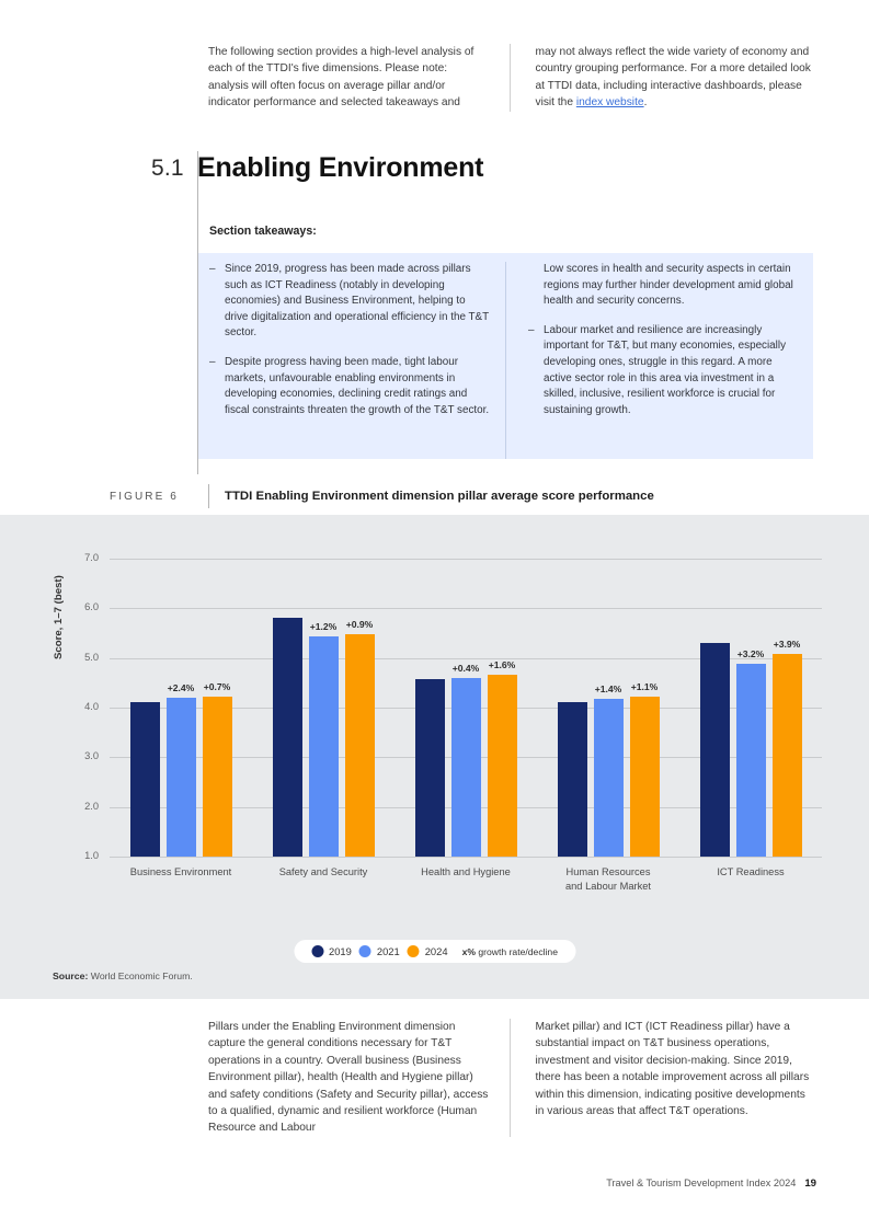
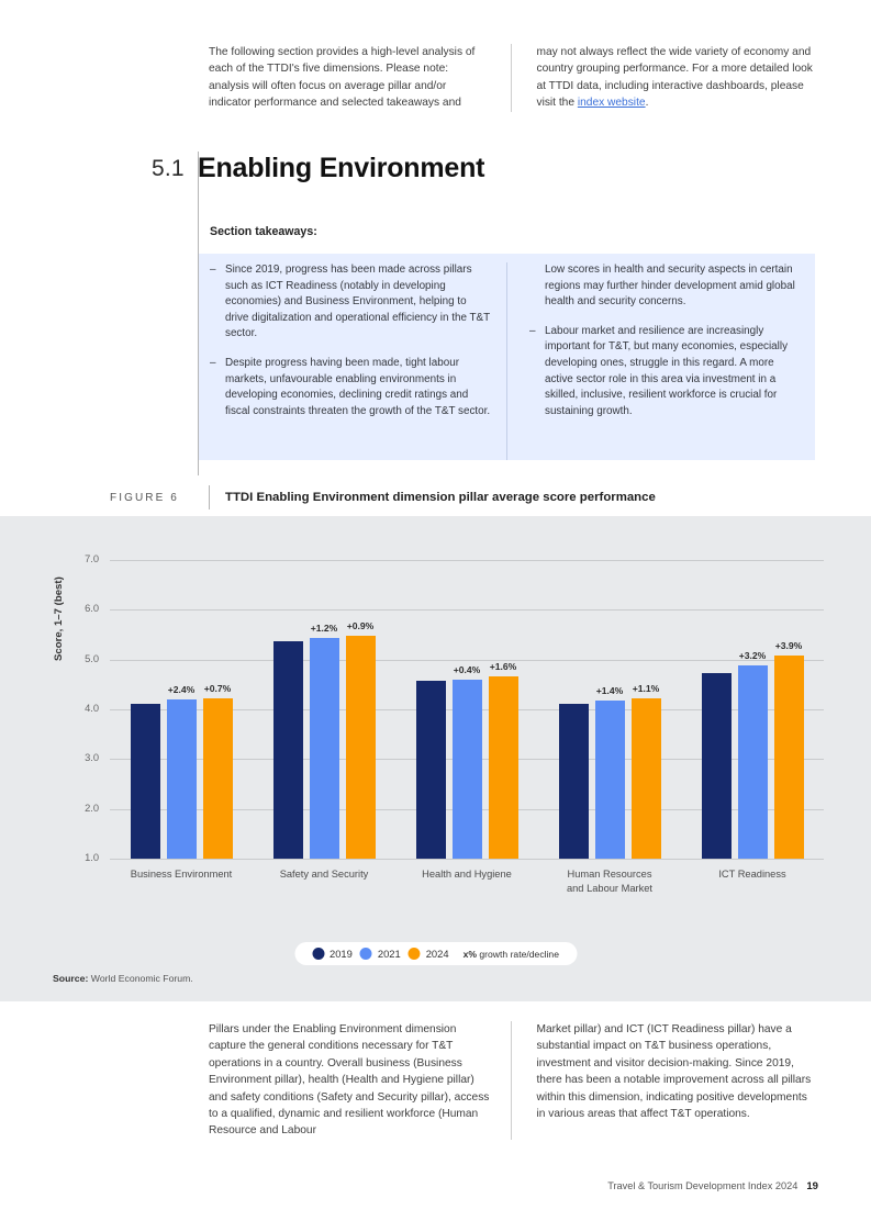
2019/Safety and Security: 5.8 -> 5.4
2019/ICT Readiness: 5.3 -> 4.7
